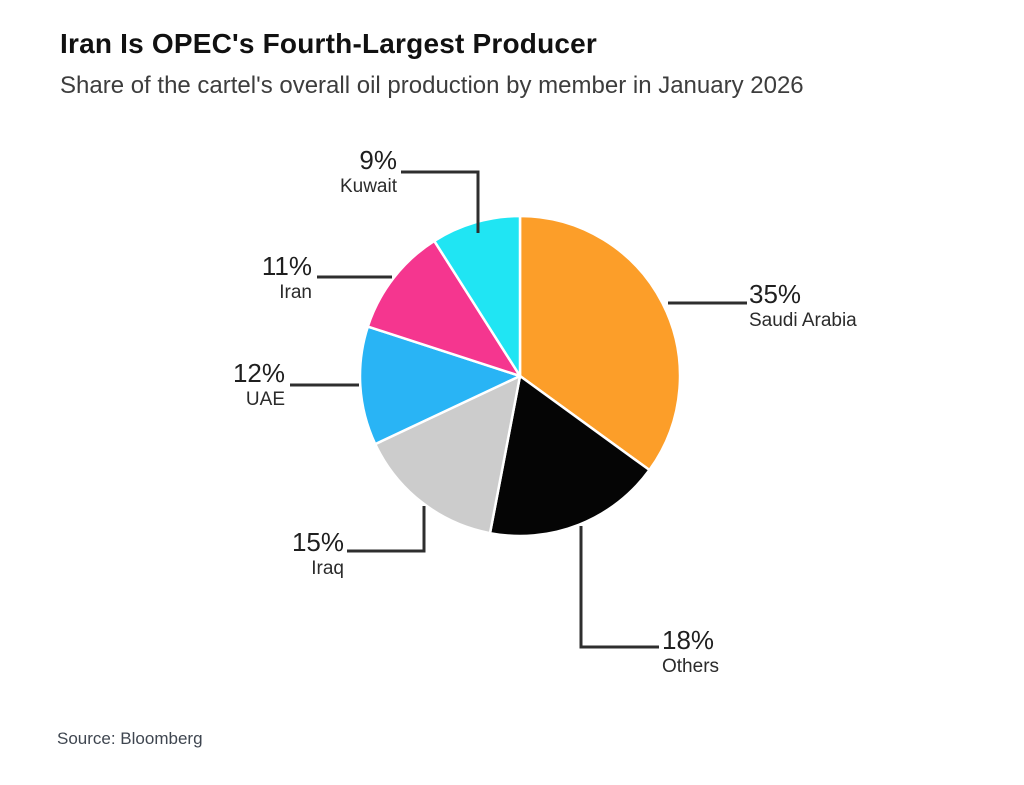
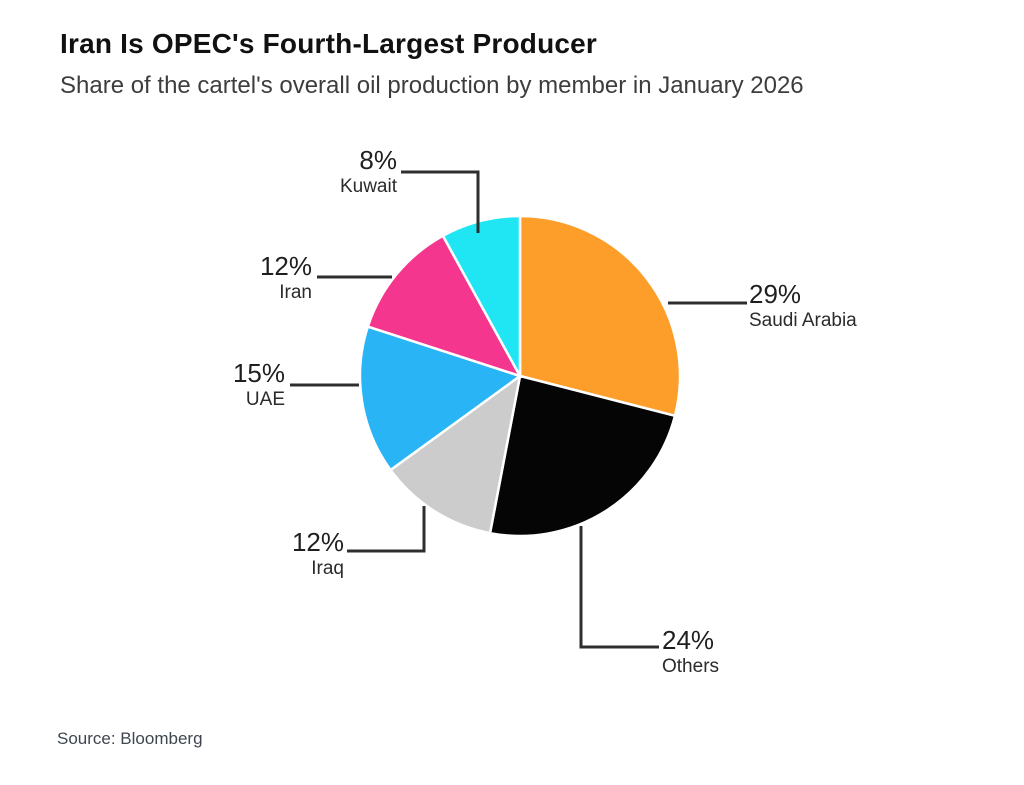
Saudi Arabia: 35% -> 29%
Others: 18% -> 24%
Iraq: 15% -> 12%
UAE: 12% -> 15%
Iran: 11% -> 12%
Kuwait: 9% -> 8%
